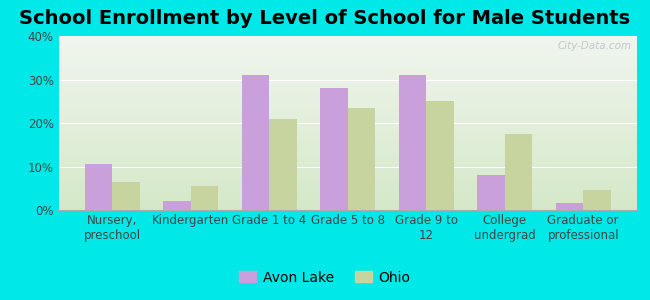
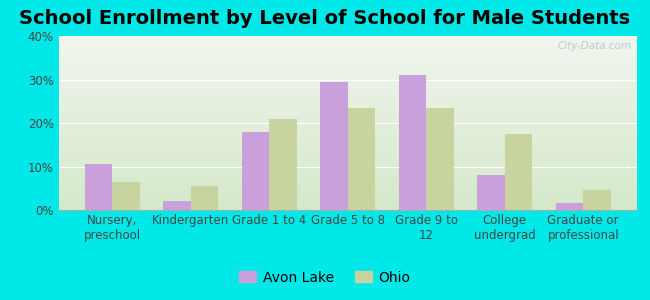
Avon Lake/Grade 1 to 4: 31.0% -> 18.0%
Avon Lake/Grade 5 to 8: 28.0% -> 29.5%
Ohio/Grade 9 to 12: 25.0% -> 23.5%
